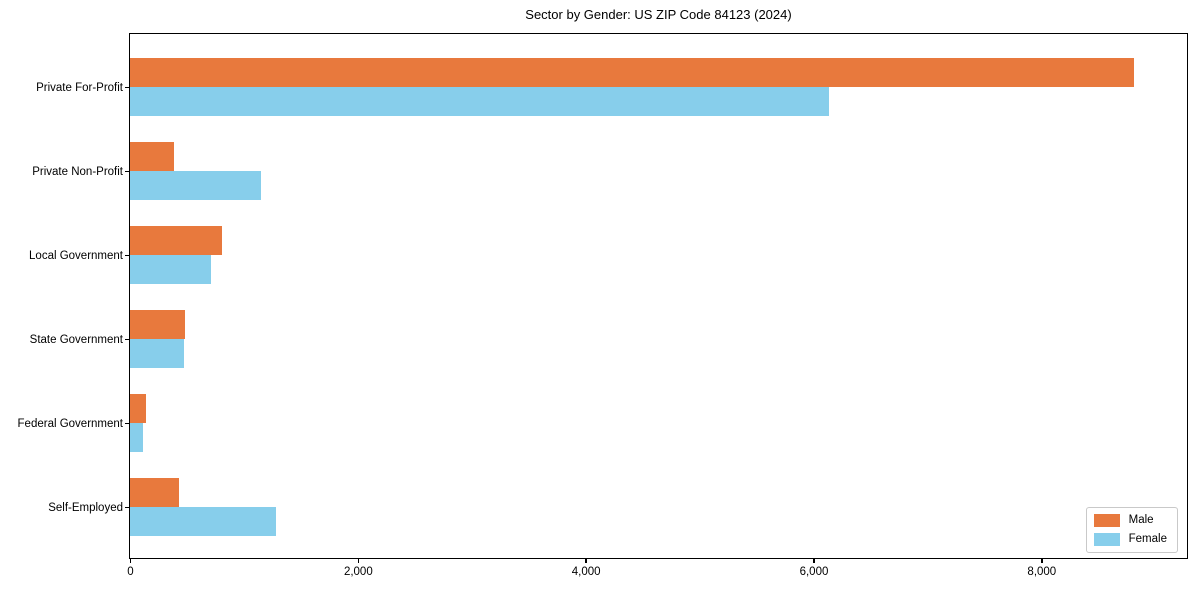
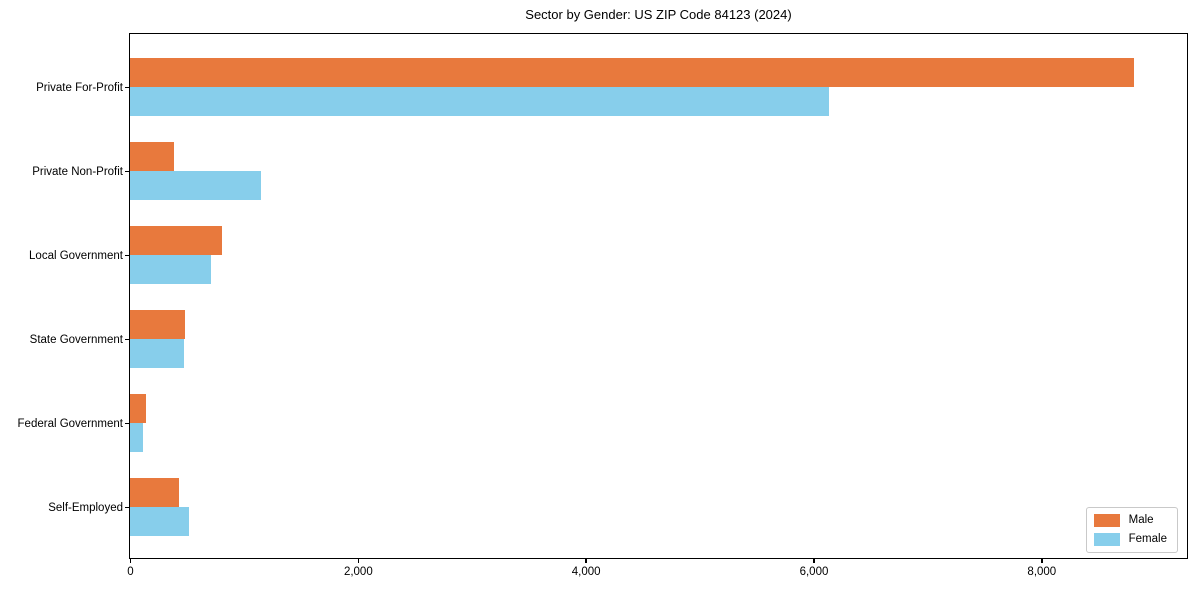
Female/Self-Employed: 1280 -> 520
